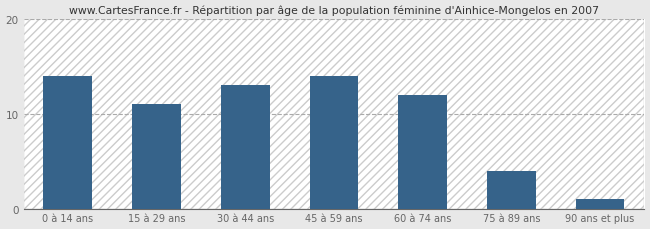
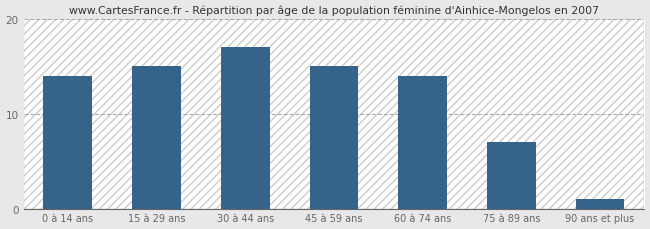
15 à 29 ans: 11 -> 15
30 à 44 ans: 13 -> 17
45 à 59 ans: 14 -> 15
60 à 74 ans: 12 -> 14
75 à 89 ans: 4 -> 7
